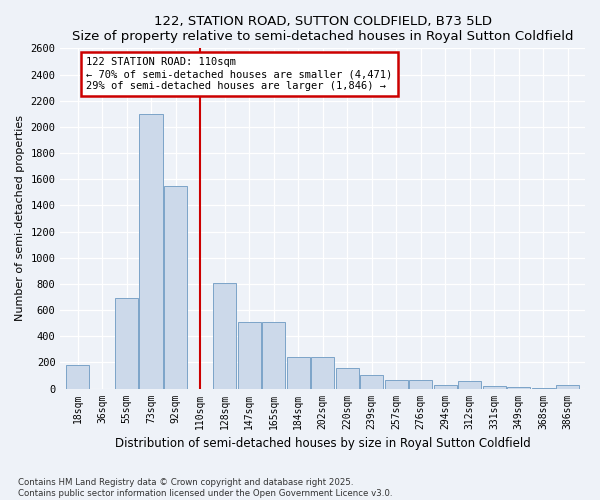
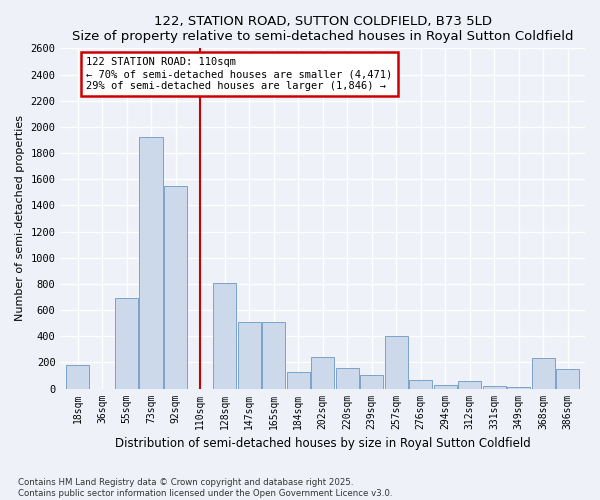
73sqm: 2100 -> 1920
184sqm: 240 -> 130
257sqm: 60 -> 400
368sqm: 0 -> 230
386sqm: 30 -> 150
